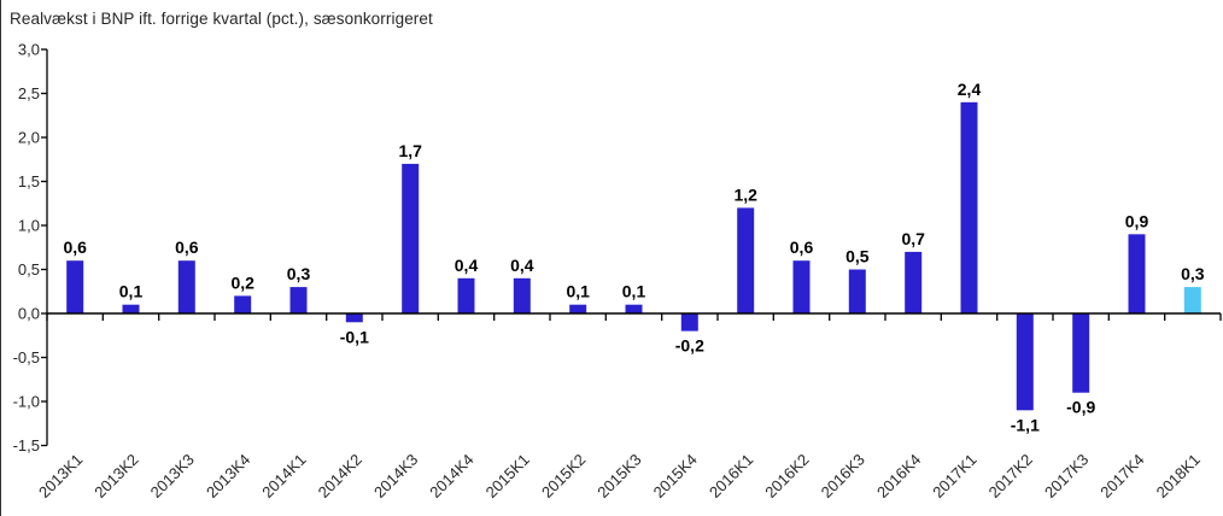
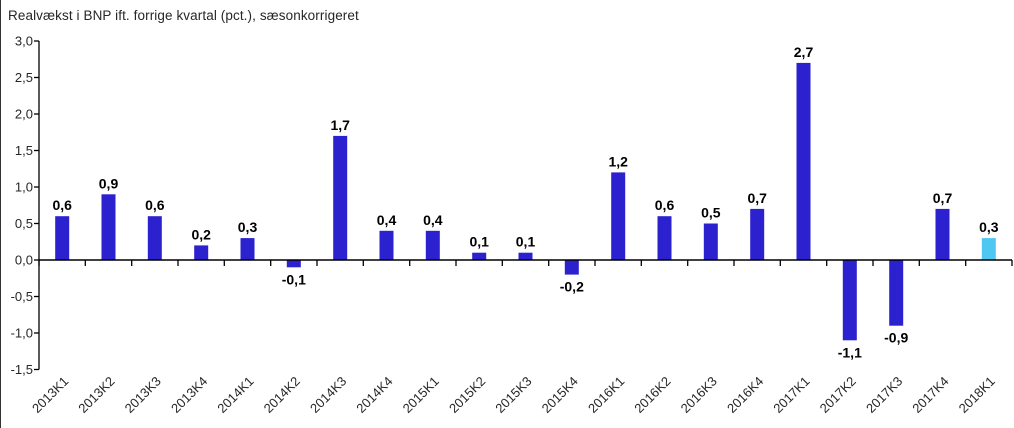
2013K2: 0,1 -> 0,9
2017K1: 2,4 -> 2,7
2017K4: 0,9 -> 0,7
